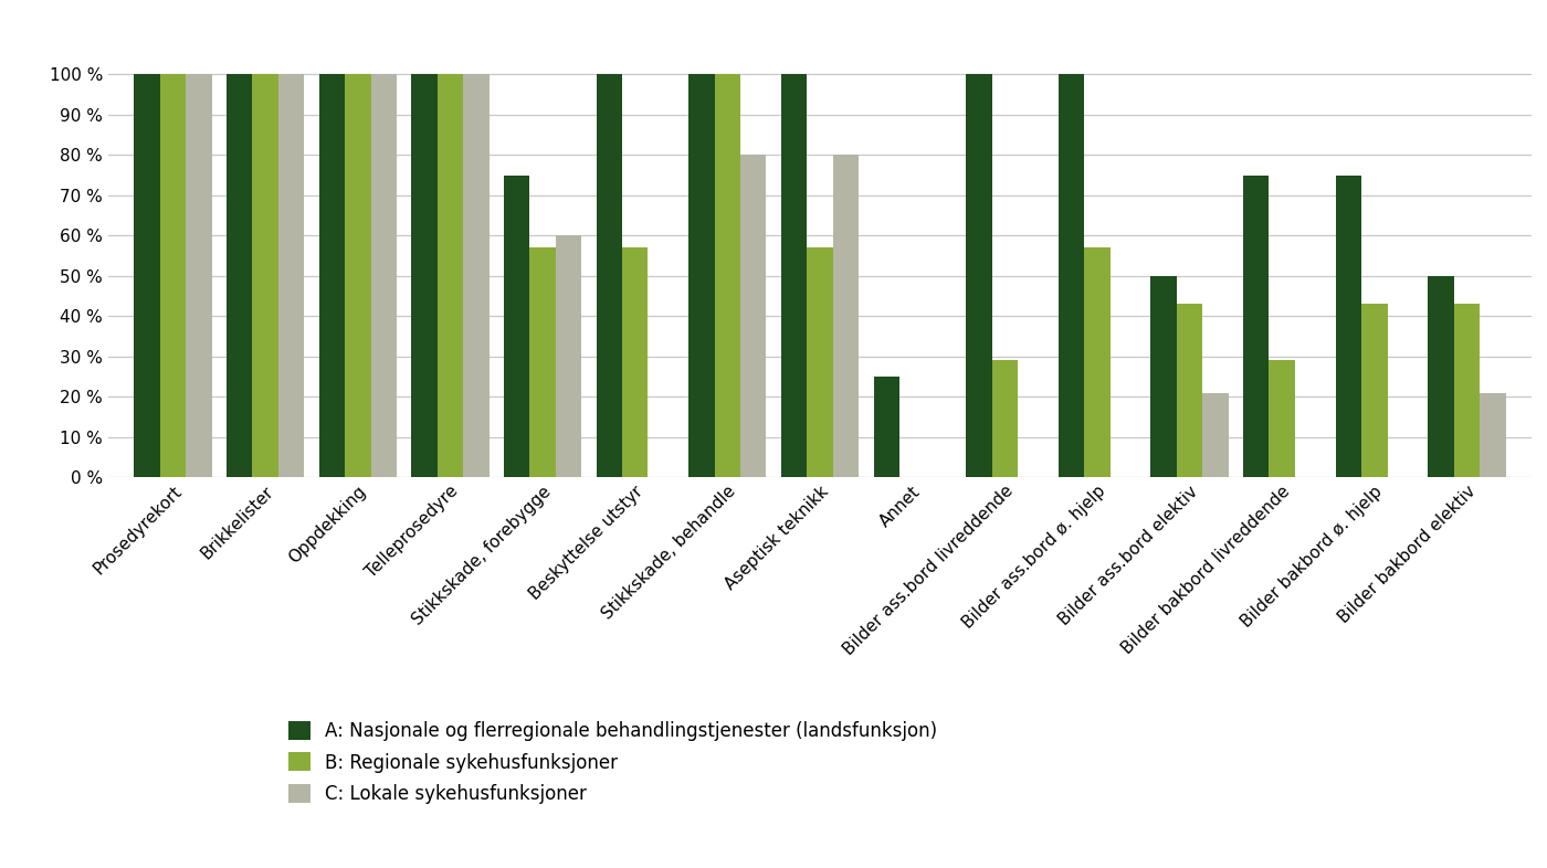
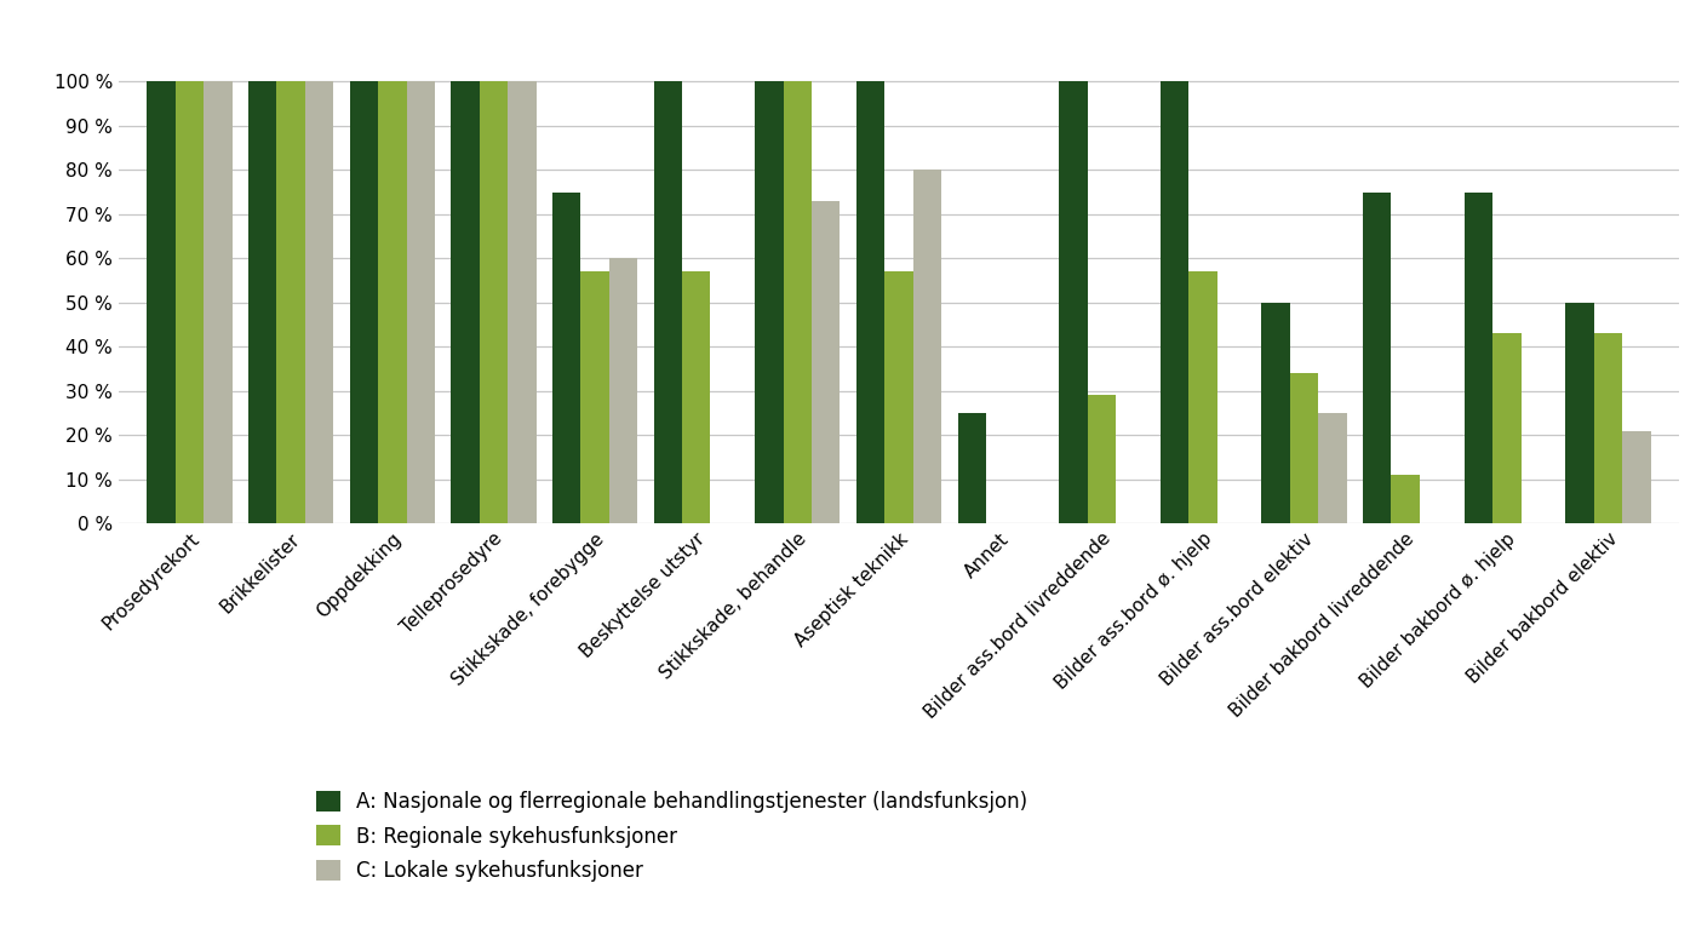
C: Lokale sykehusfunksjoner/Stikkskade, behandle: 80 % -> 73 %
B: Regionale sykehusfunksjoner/Bilder ass.bord elektiv: 43 % -> 34 %
C: Lokale sykehusfunksjoner/Bilder ass.bord elektiv: 21 % -> 25 %
B: Regionale sykehusfunksjoner/Bilder bakbord livreddende: 29 % -> 11 %
